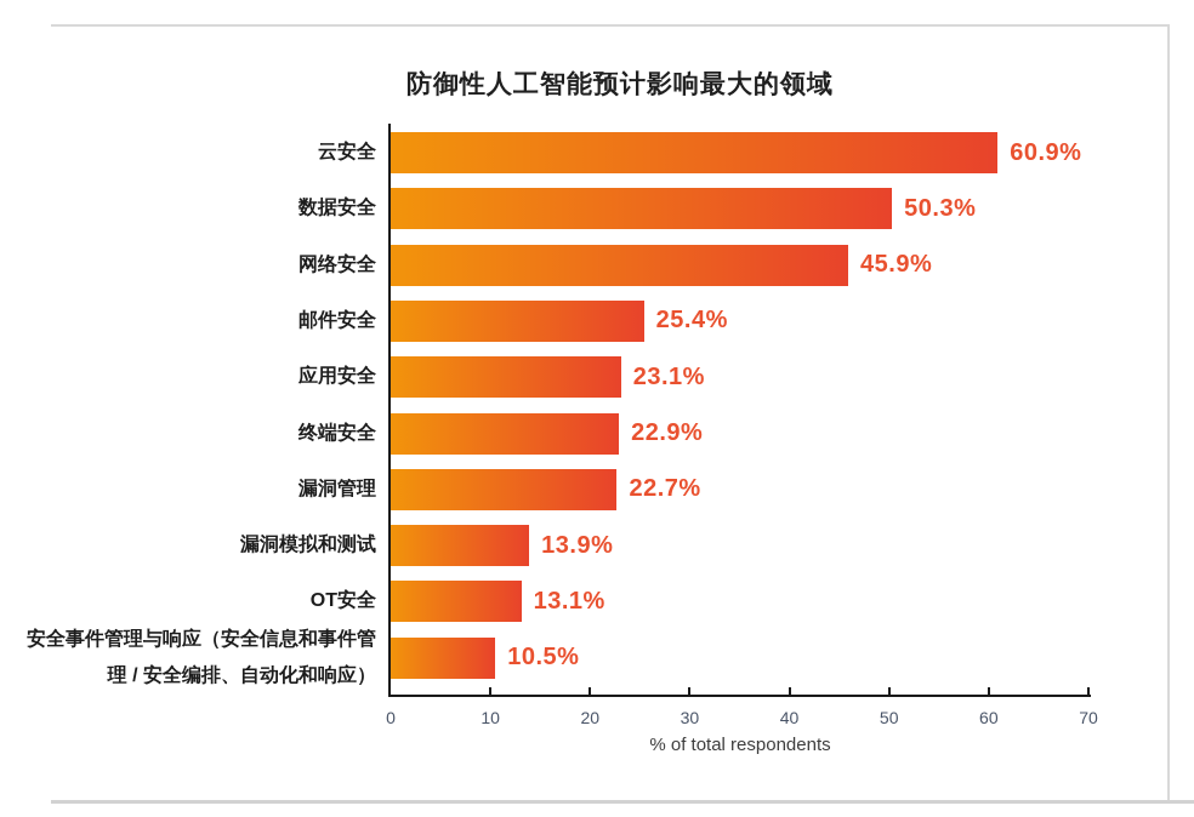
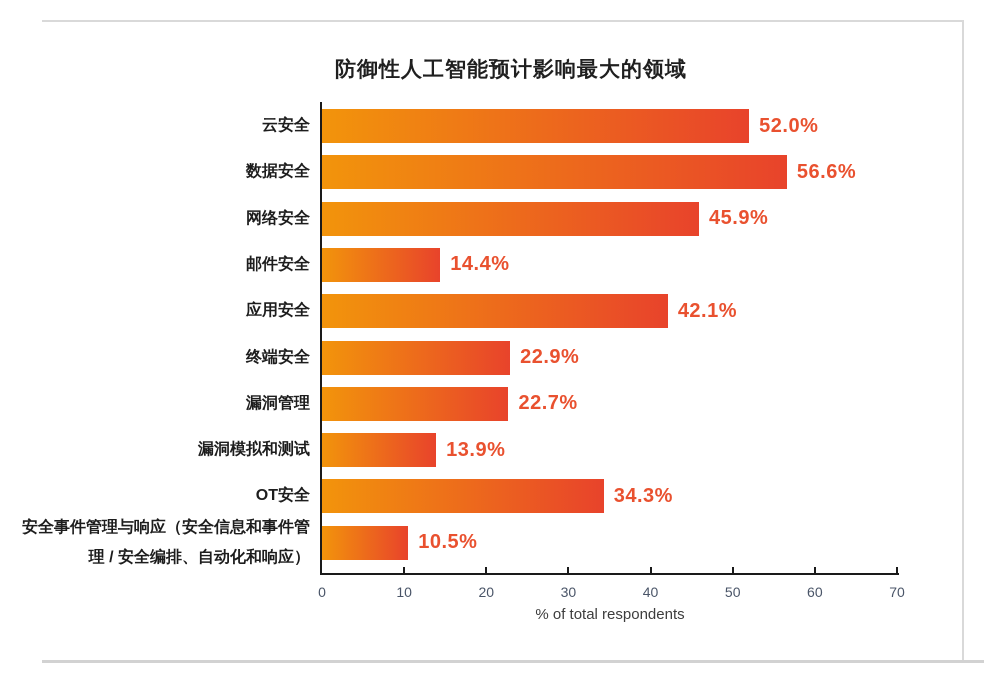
云安全: 60.9% -> 52.0%
数据安全: 50.3% -> 56.6%
邮件安全: 25.4% -> 14.4%
应用安全: 23.1% -> 42.1%
OT安全: 13.1% -> 34.3%
